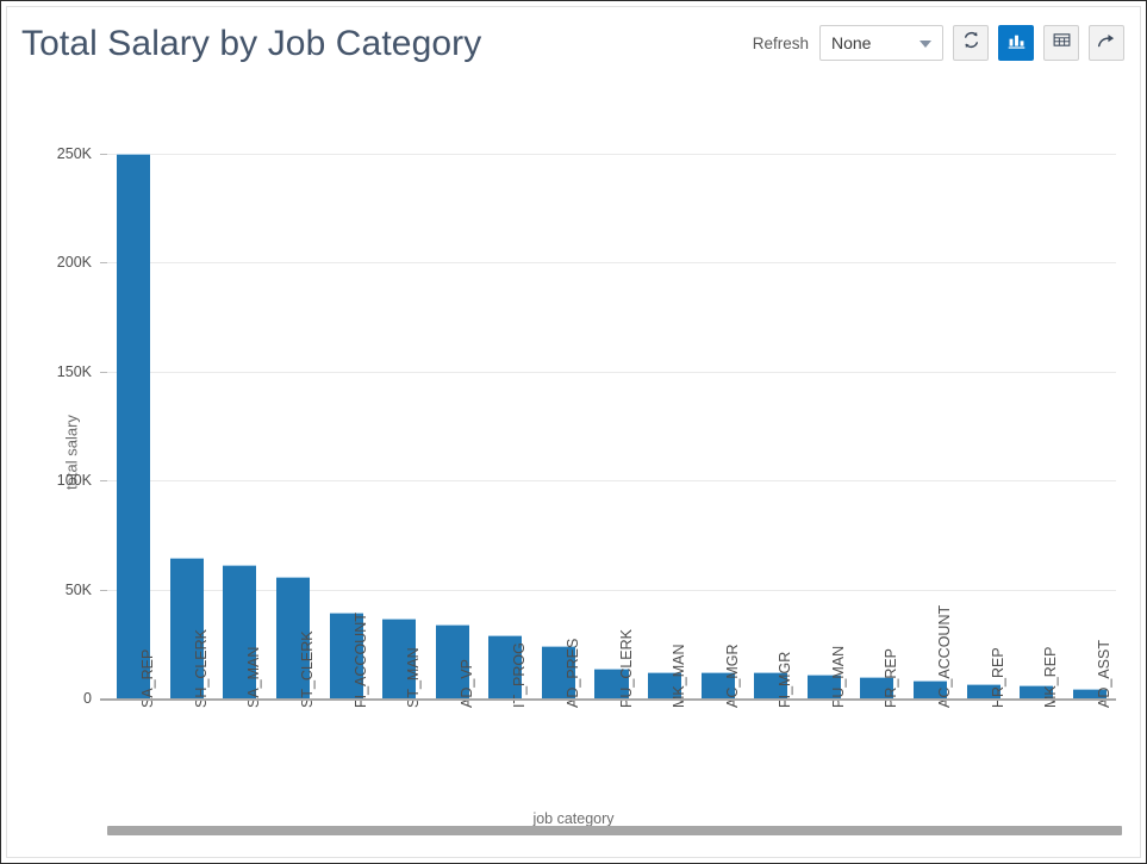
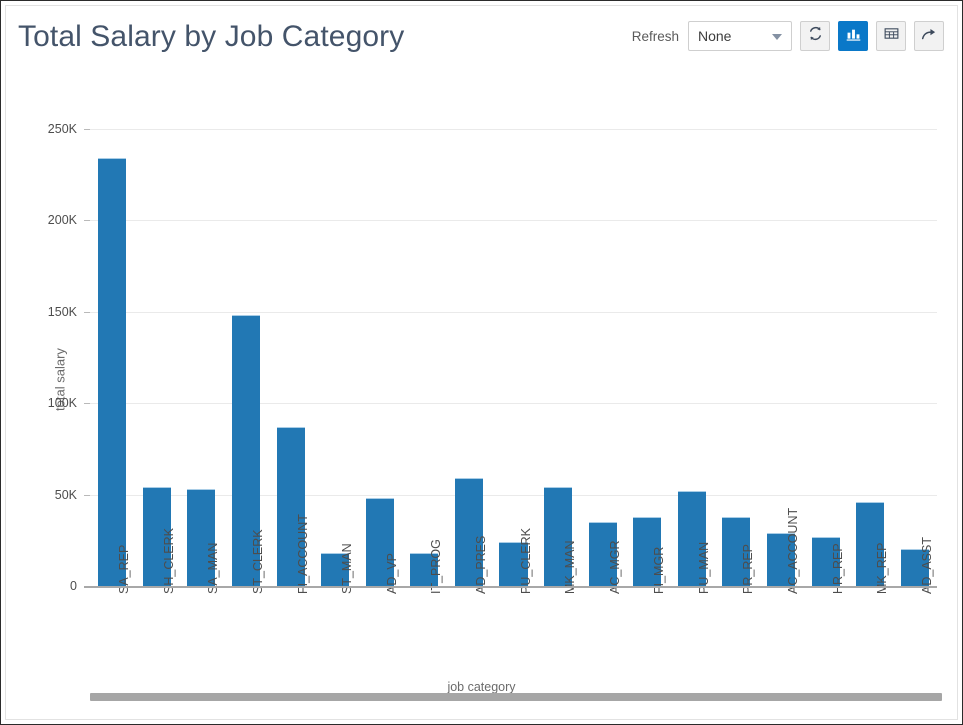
SA_REP: 250K -> 234K
SH_CLERK: 64K -> 54K
SA_MAN: 61K -> 53K
ST_CLERK: 56K -> 148K
FI_ACCOUNT: 40K -> 87K
ST_MAN: 36K -> 18K
AD_VP: 34K -> 48K
IT_PROG: 29K -> 18K
AD_PRES: 24K -> 59K
PU_CLERK: 14K -> 24K
MK_MAN: 12K -> 54K
AC_MGR: 12K -> 35K
FI_MGR: 12K -> 38K
PU_MAN: 11K -> 52K
PR_REP: 10K -> 38K
AC_ACCOUNT: 8K -> 29K
HR_REP: 6K -> 27K
MK_REP: 6K -> 46K
AD_ASST: 4K -> 20K
